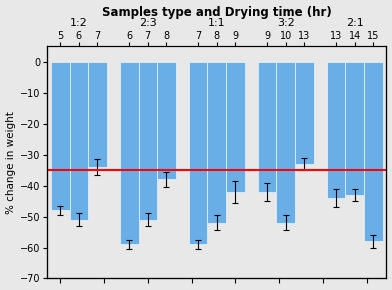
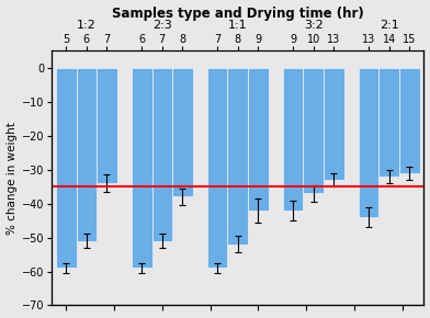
5: -48 -> -59
10: -52 -> -37
14: -43 -> -32
15: -58 -> -31
